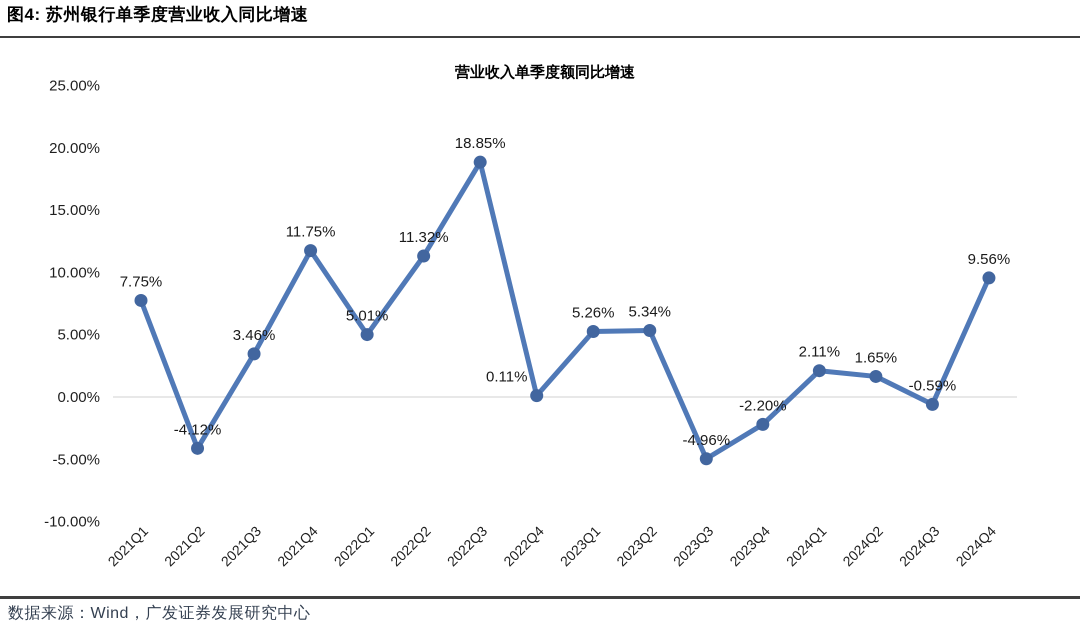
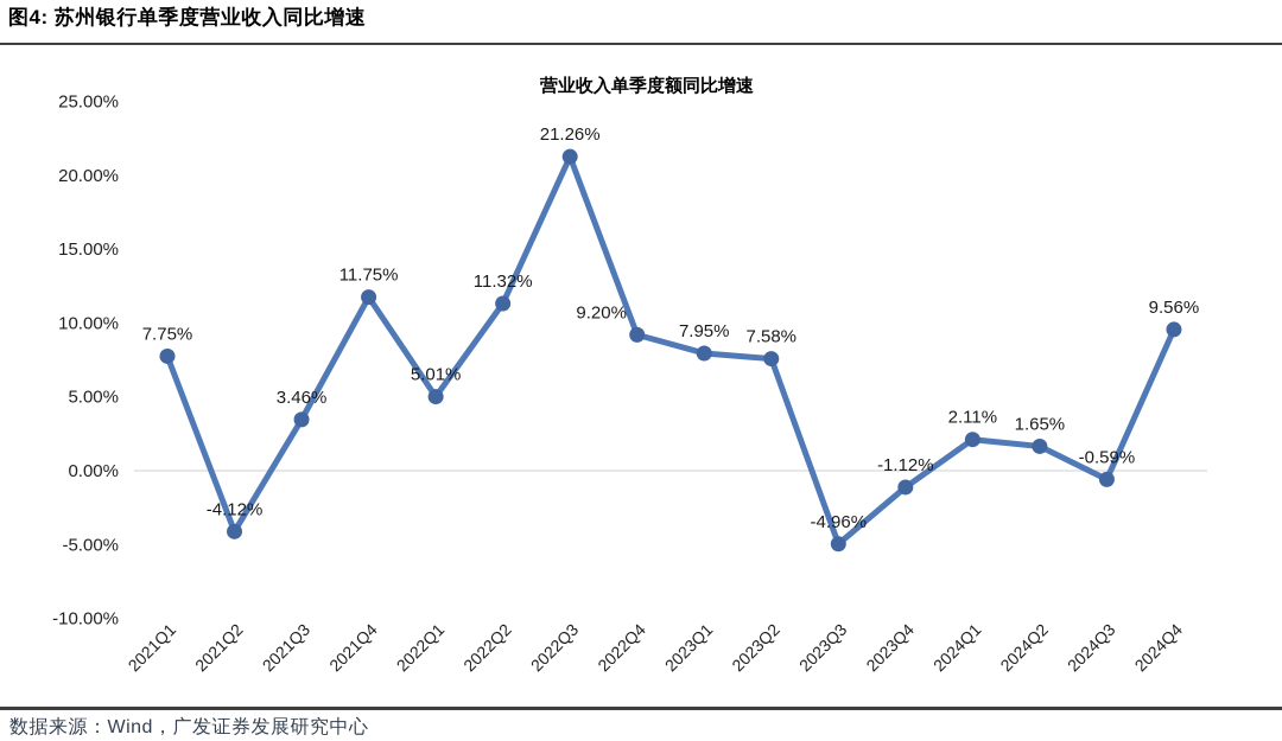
2022Q3: 18.85% -> 21.26%
2022Q4: 0.11% -> 9.20%
2023Q1: 5.26% -> 7.95%
2023Q2: 5.34% -> 7.58%
2023Q4: -2.20% -> -1.12%
